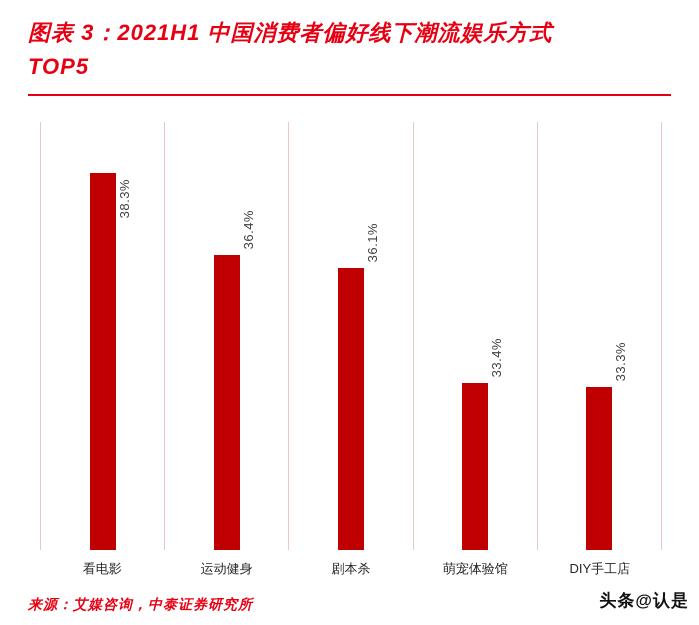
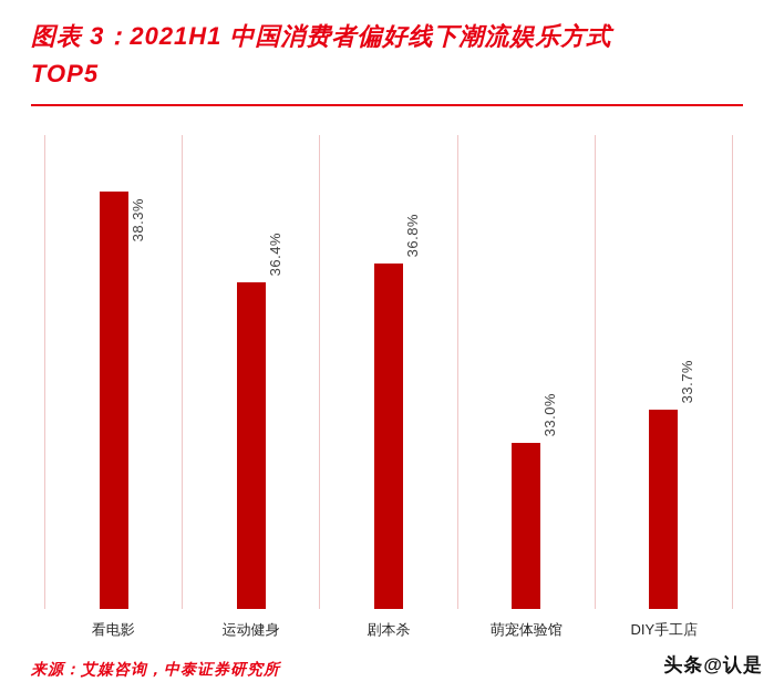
剧本杀: 36.1% -> 36.8%
萌宠体验馆: 33.4% -> 33.0%
DIY手工店: 33.3% -> 33.7%
